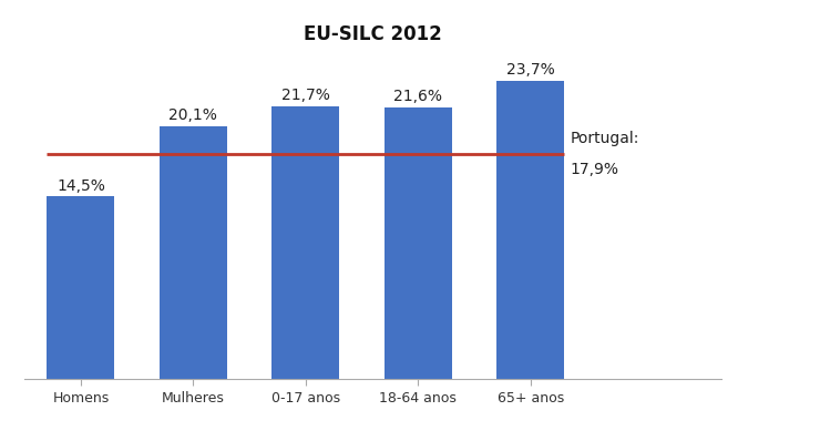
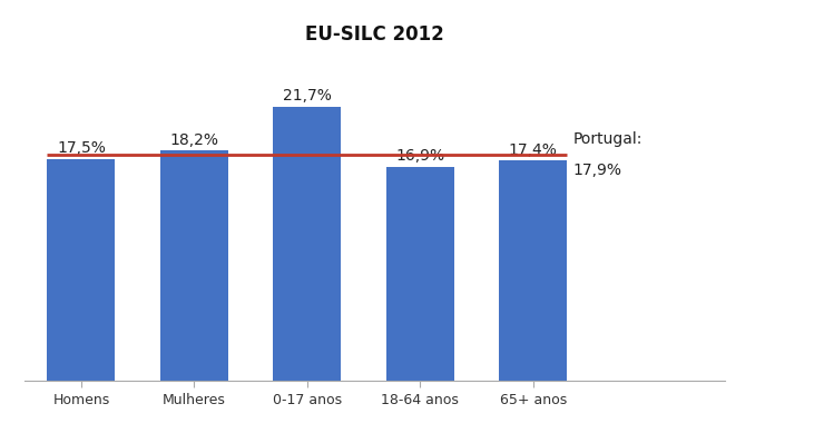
Homens: 14,5% -> 17,5%
Mulheres: 20,1% -> 18,2%
18-64 anos: 21,6% -> 16,9%
65+ anos: 23,7% -> 17,4%
